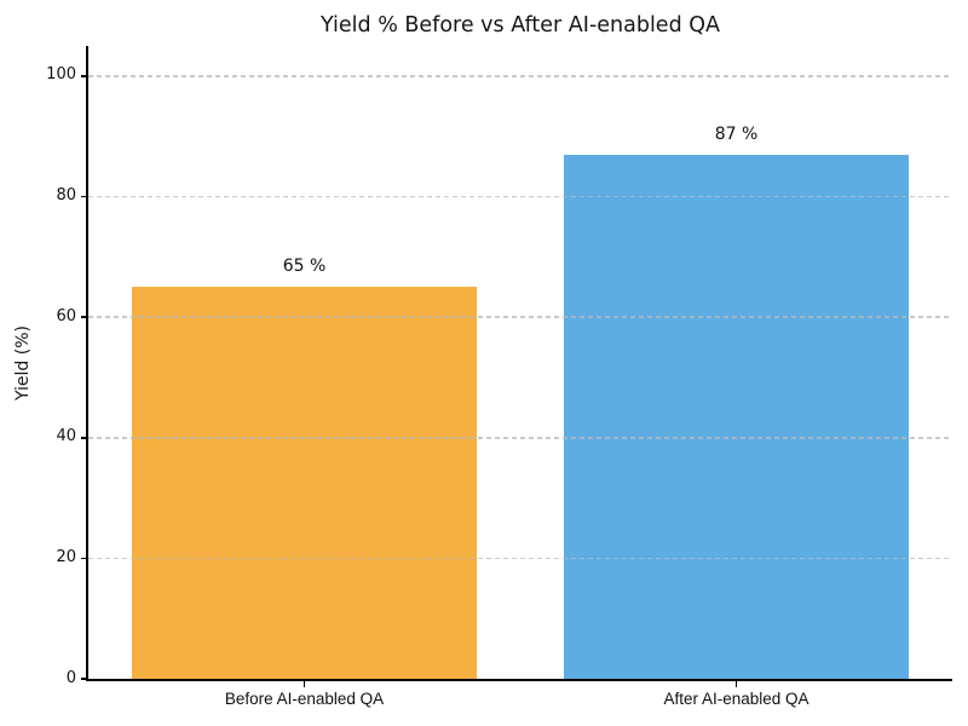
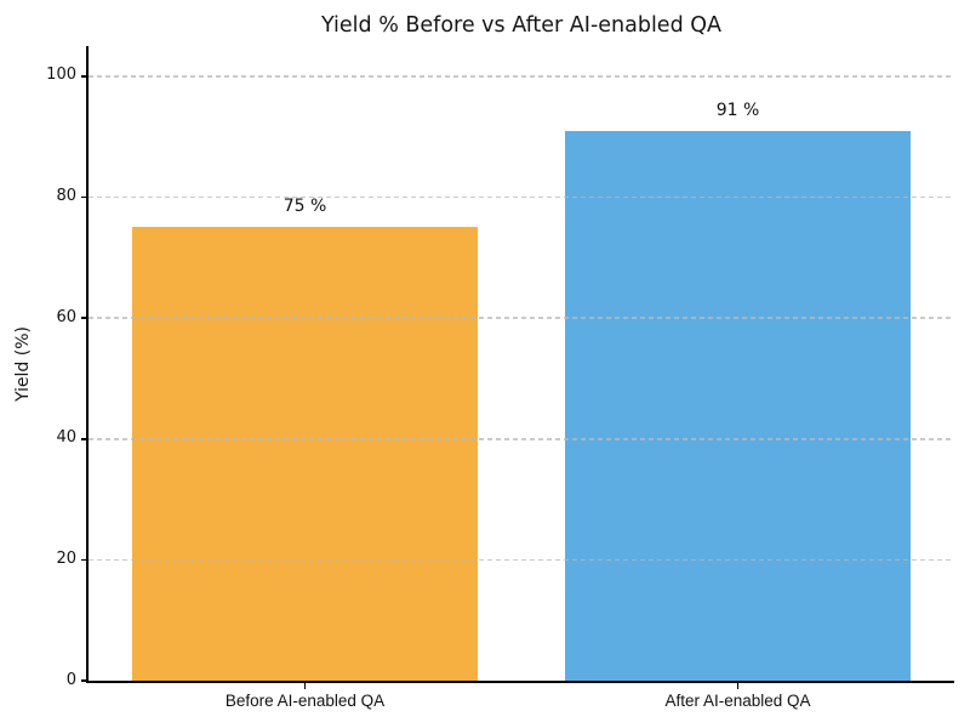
Before AI-enabled QA: 65 -> 75
After AI-enabled QA: 87 -> 91
